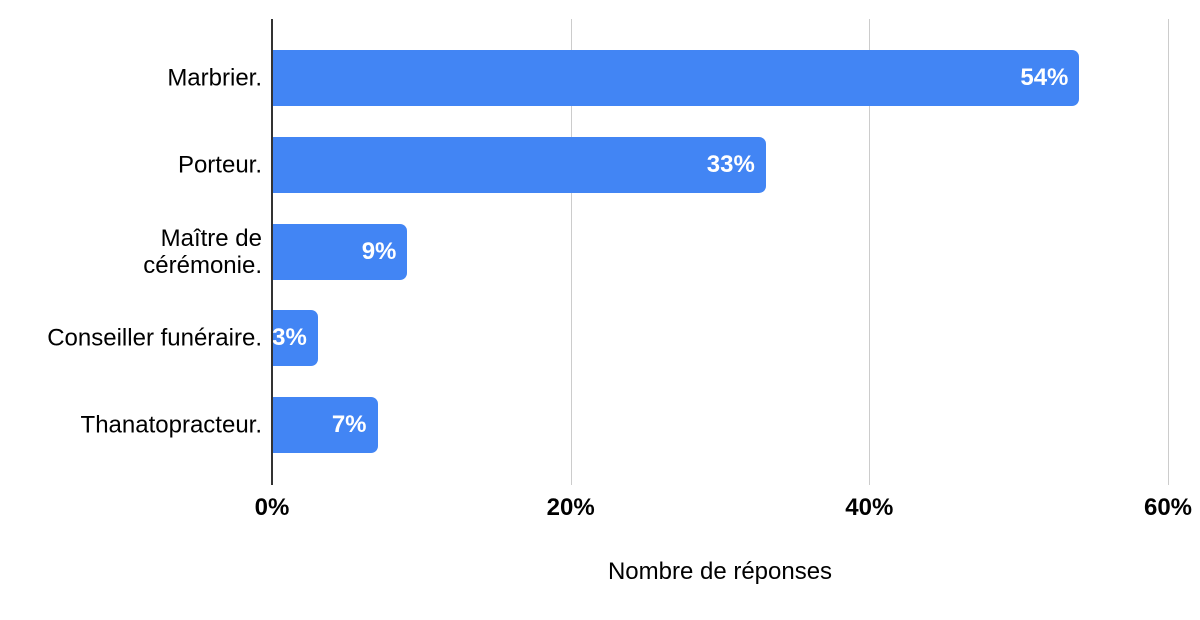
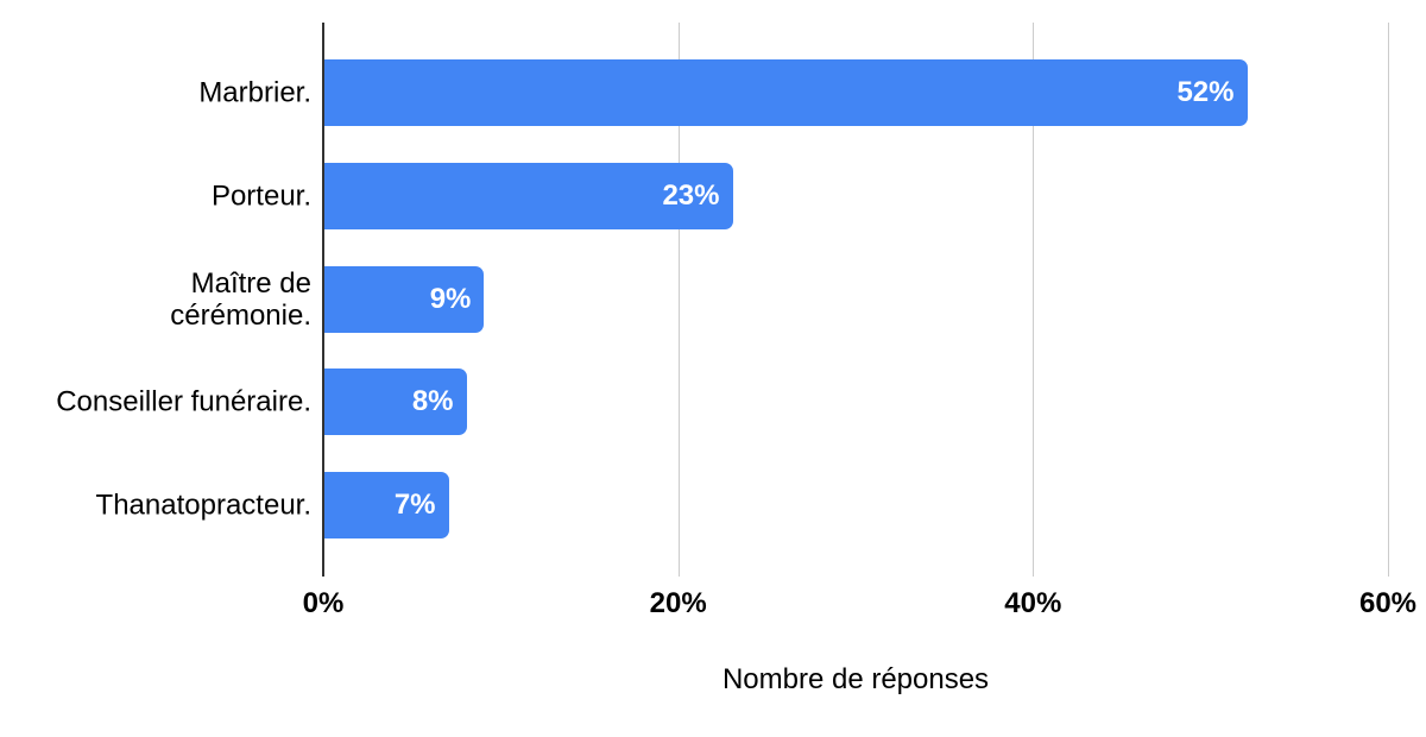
Marbrier.: 54% -> 52%
Porteur.: 33% -> 23%
Conseiller funéraire.: 3% -> 8%
